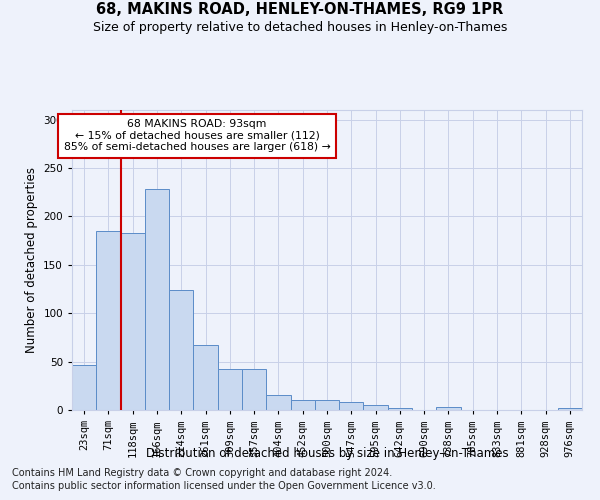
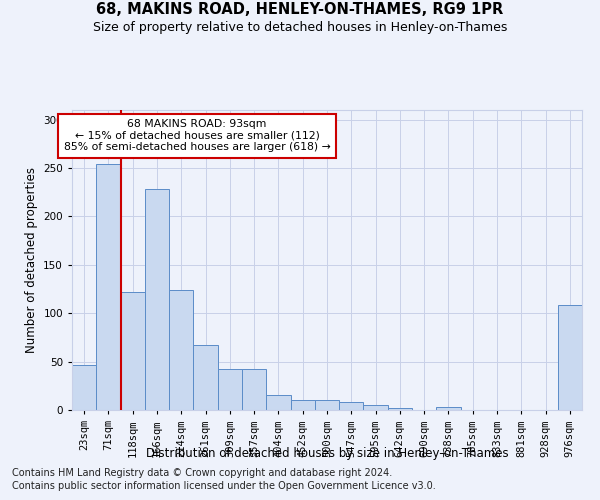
71sqm: 185 -> 254
118sqm: 183 -> 122
976sqm: 2 -> 108
